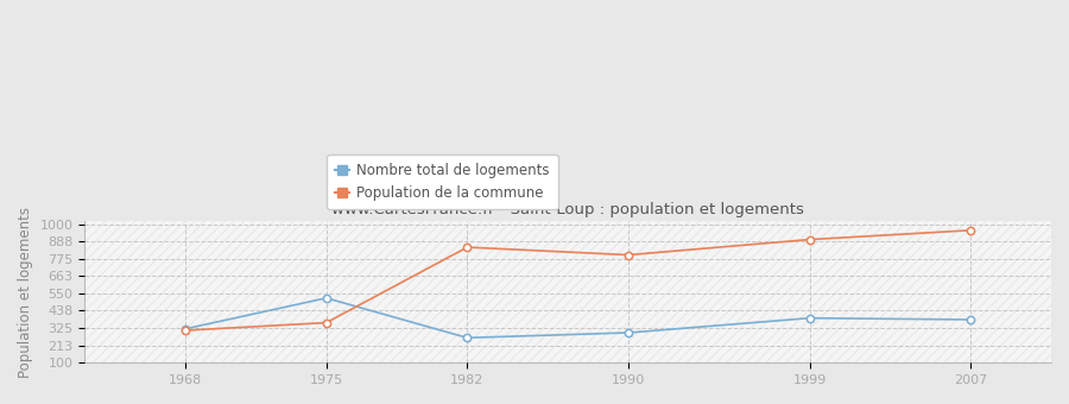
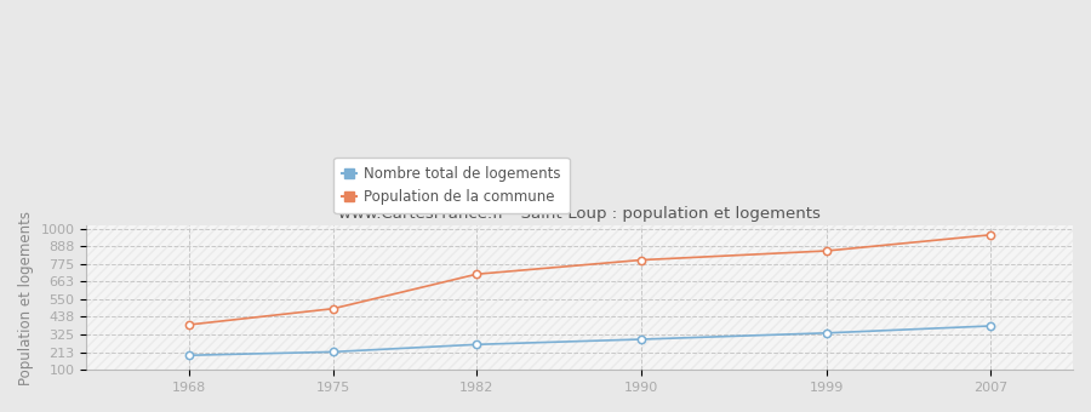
Nombre total de logements/1968: 320 -> 190
Population de la commune/1968: 310 -> 390
Nombre total de logements/1975: 520 -> 220
Population de la commune/1975: 360 -> 490
Population de la commune/1982: 850 -> 710
Nombre total de logements/1999: 390 -> 340
Population de la commune/1999: 900 -> 860
